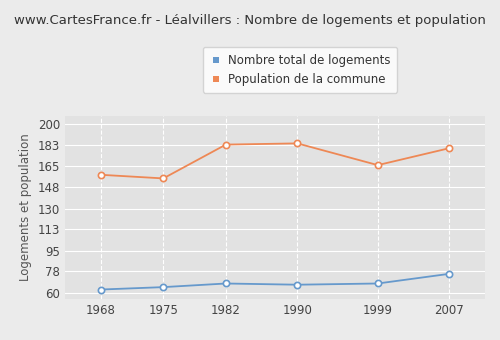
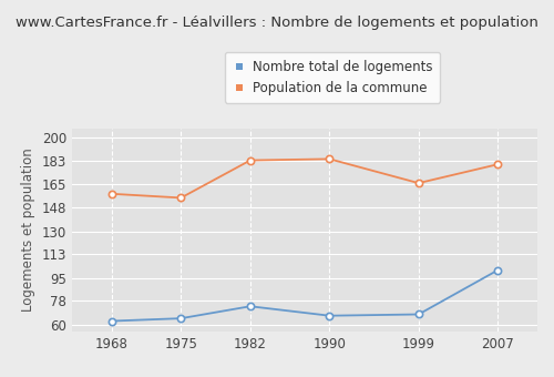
Nombre total de logements/1982: 68 -> 74
Nombre total de logements/2007: 76 -> 101
